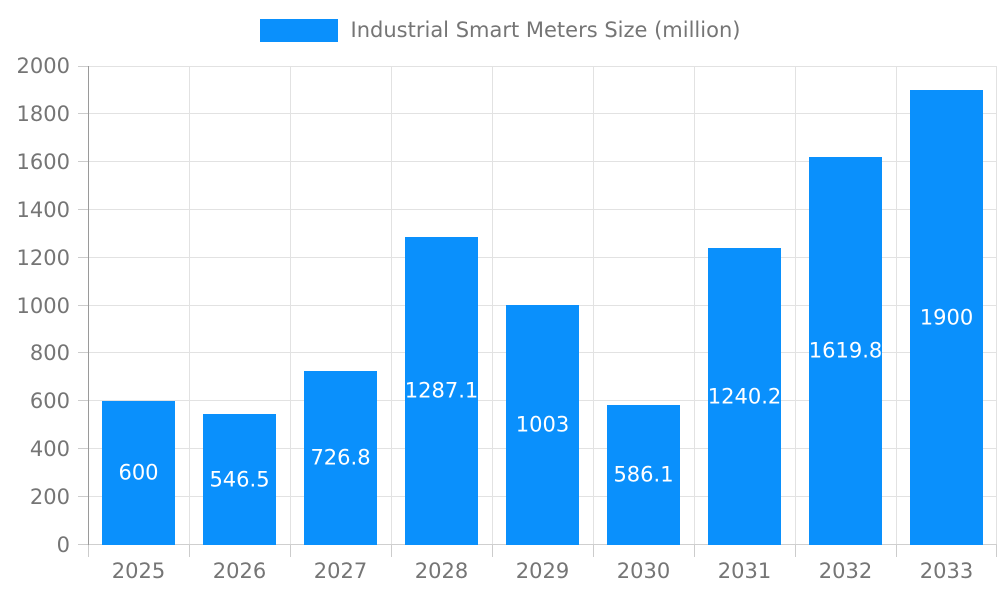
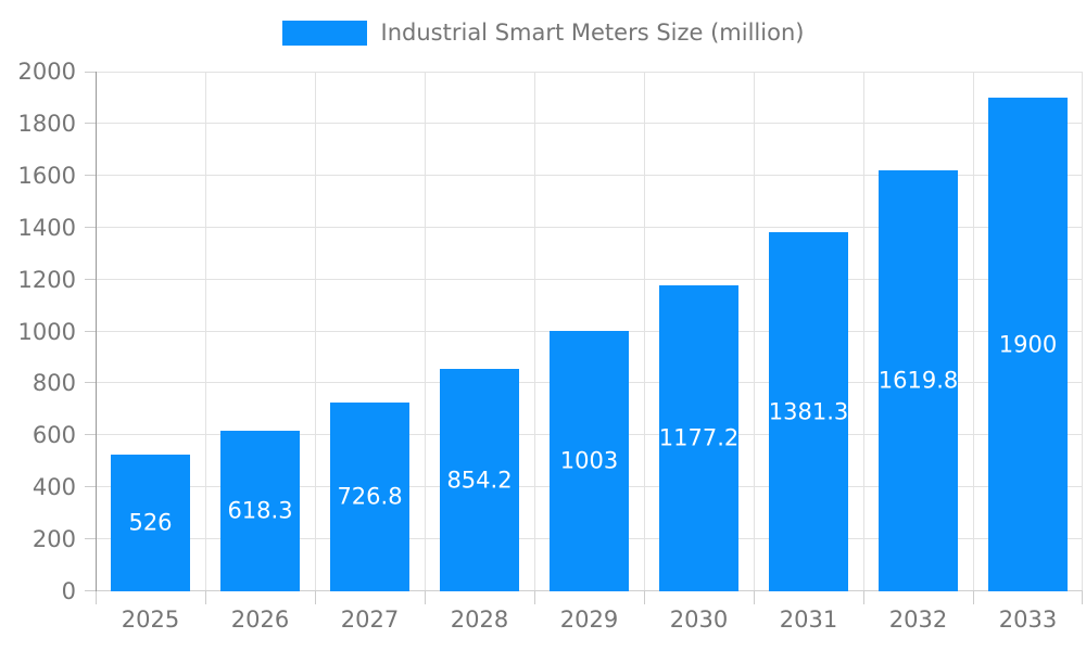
2025: 600 -> 526
2026: 546.5 -> 618.3
2028: 1287.1 -> 854.2
2030: 586.1 -> 1177.2
2031: 1240.2 -> 1381.3
